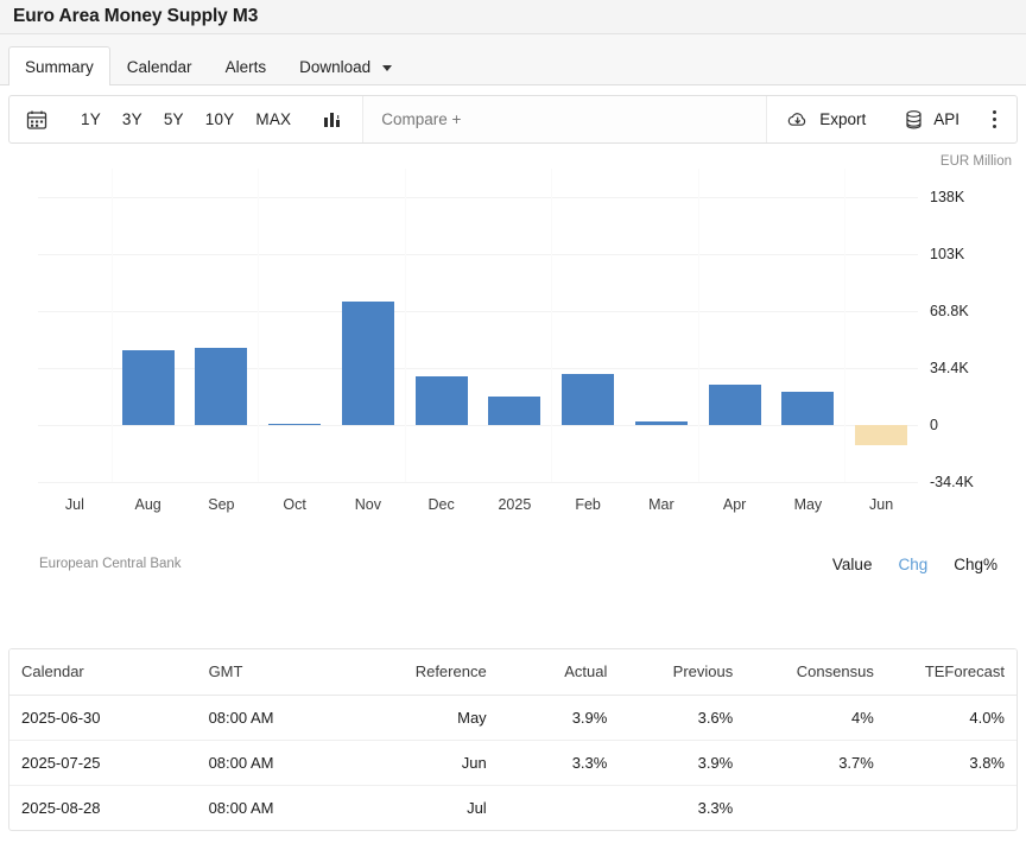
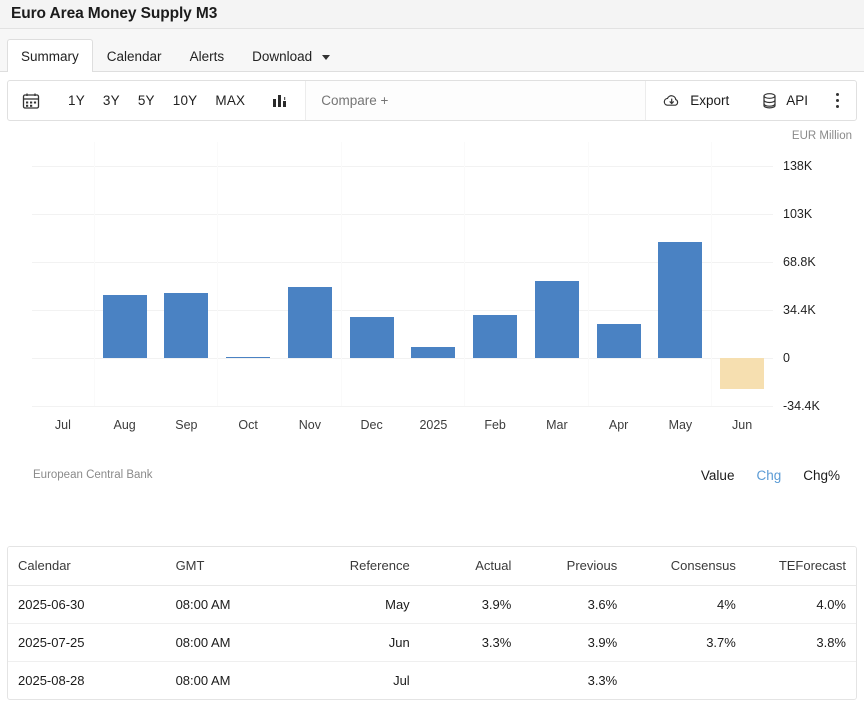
Nov: 74K -> 51K
2025: 17K -> 8K
Mar: 2K -> 55K
May: 20K -> 83K
Jun: -12K -> -22K
